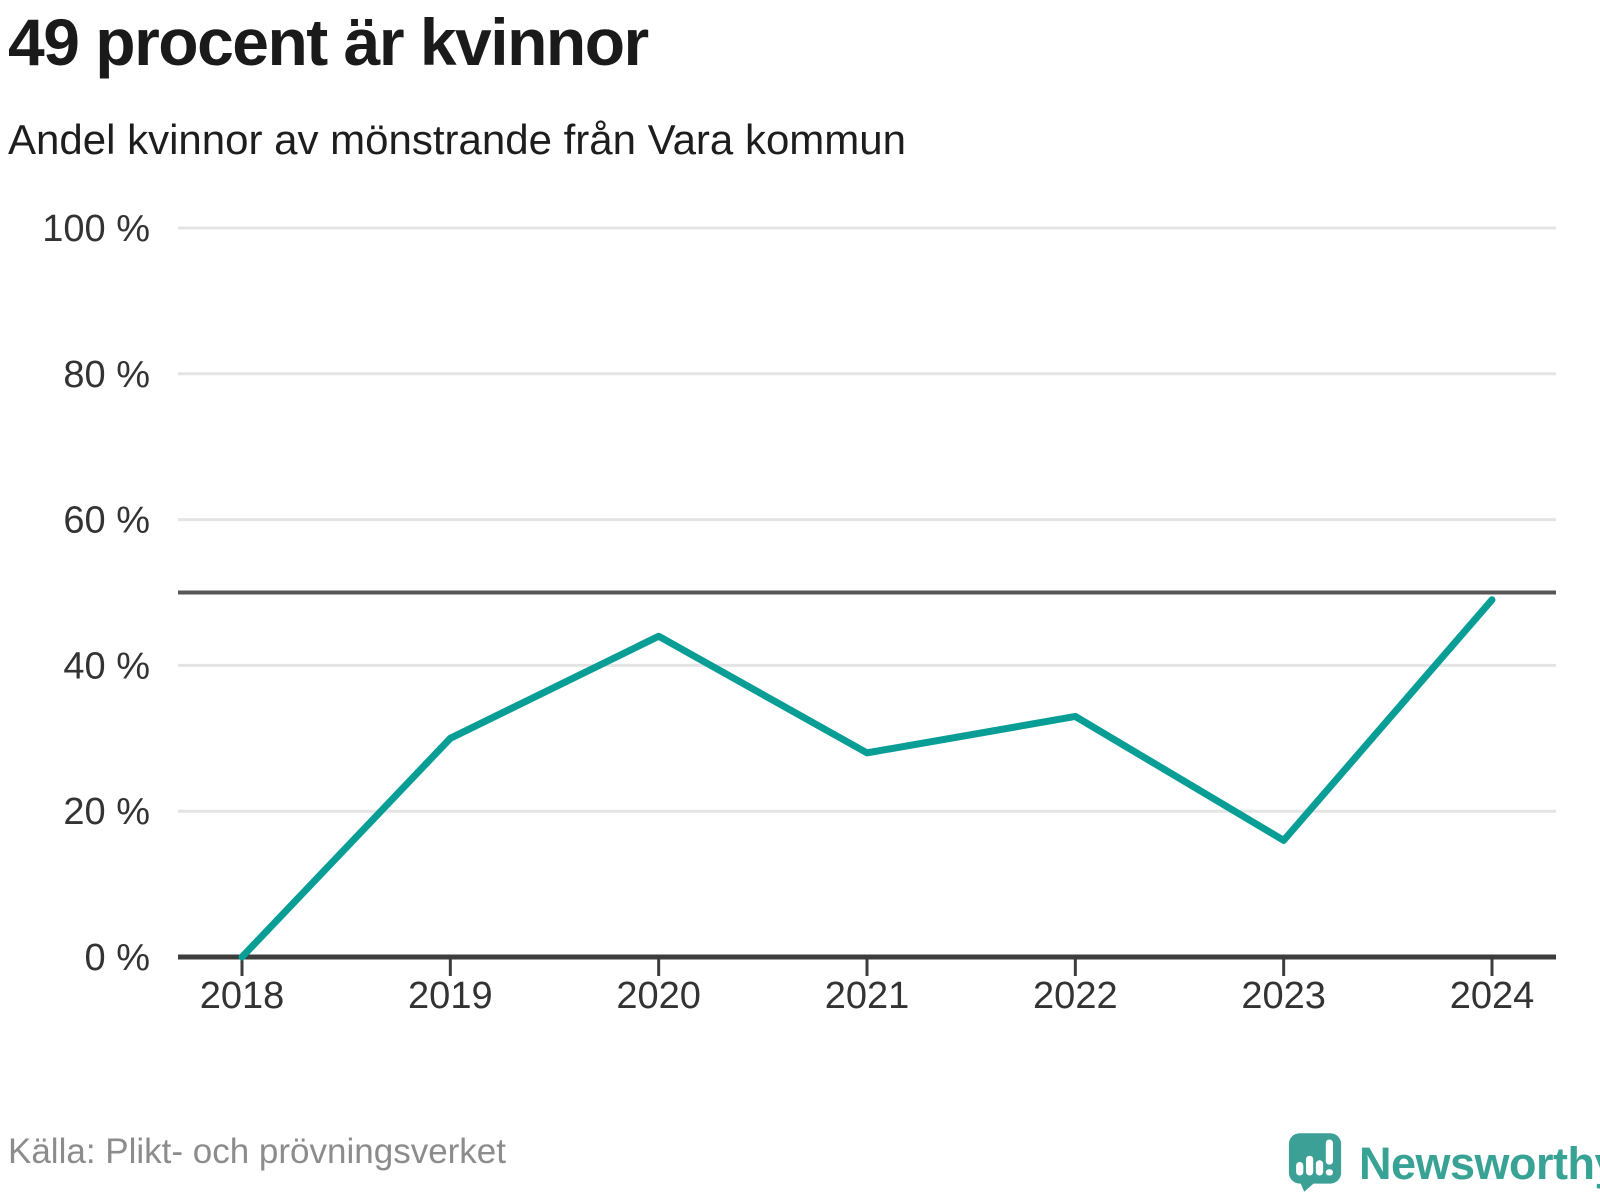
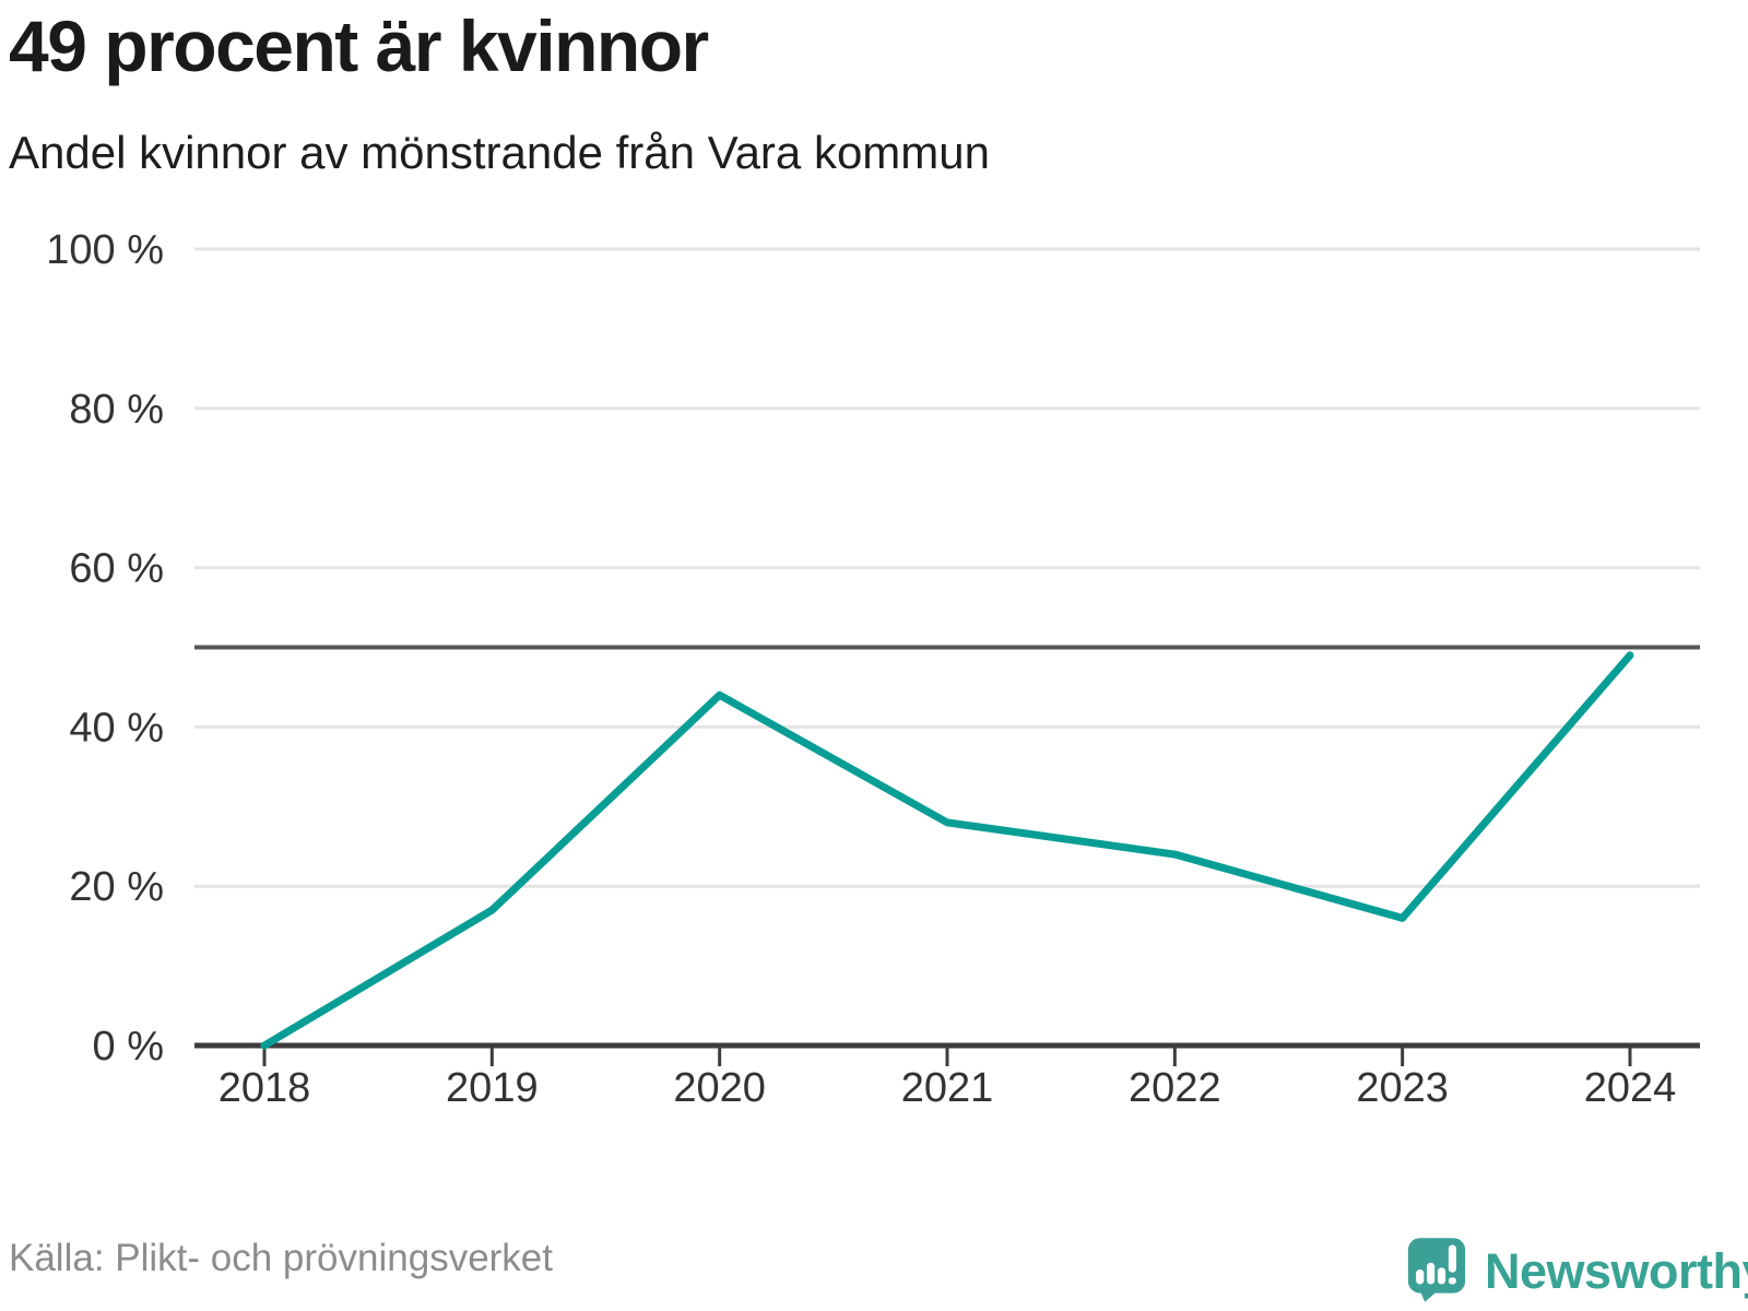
2019: 30% -> 17%
2022: 33% -> 24%
